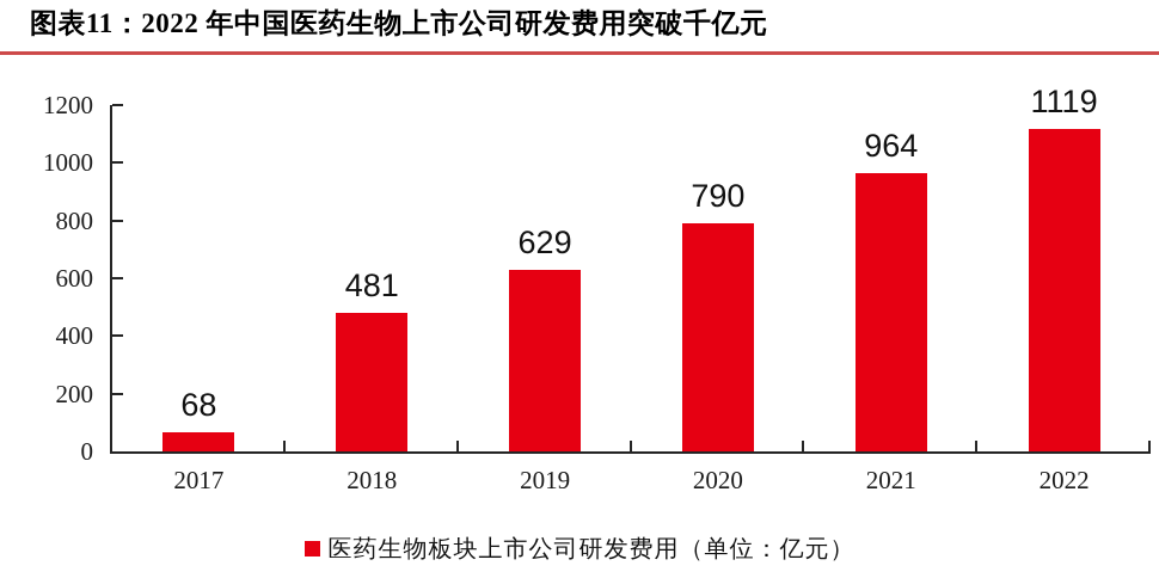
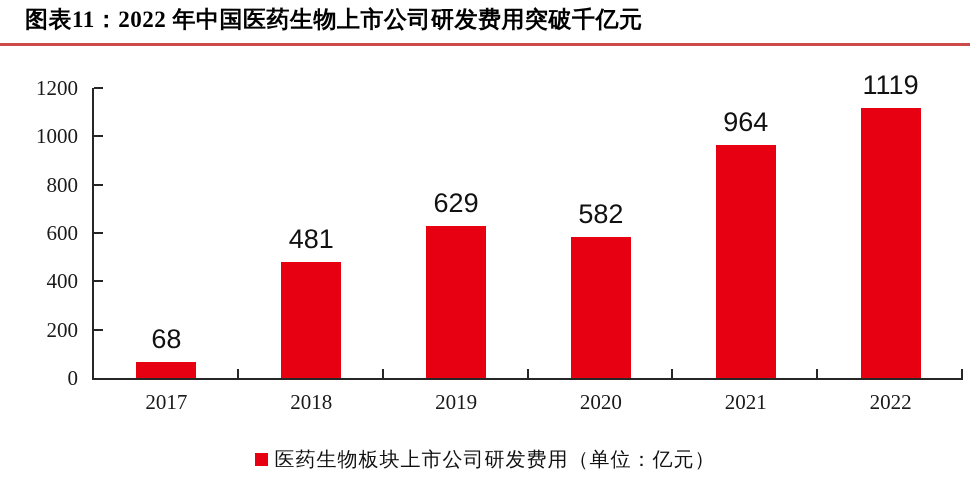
2020: 790 -> 582
